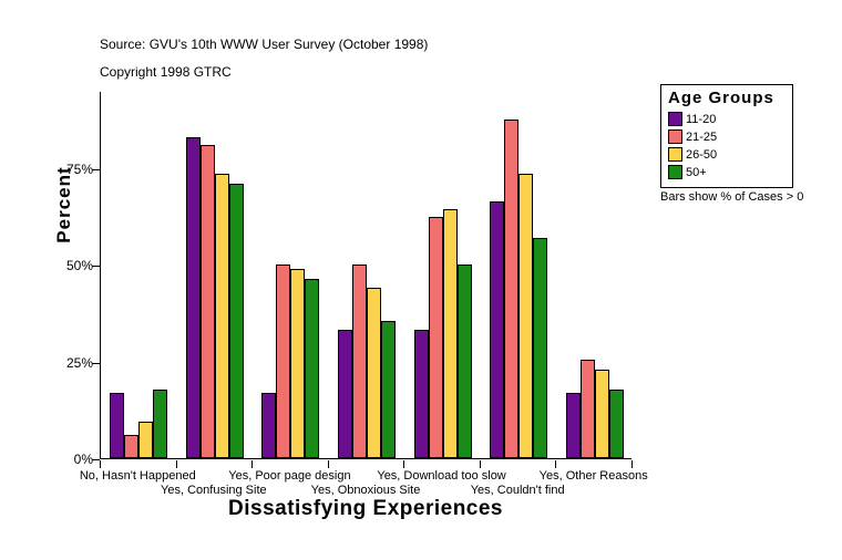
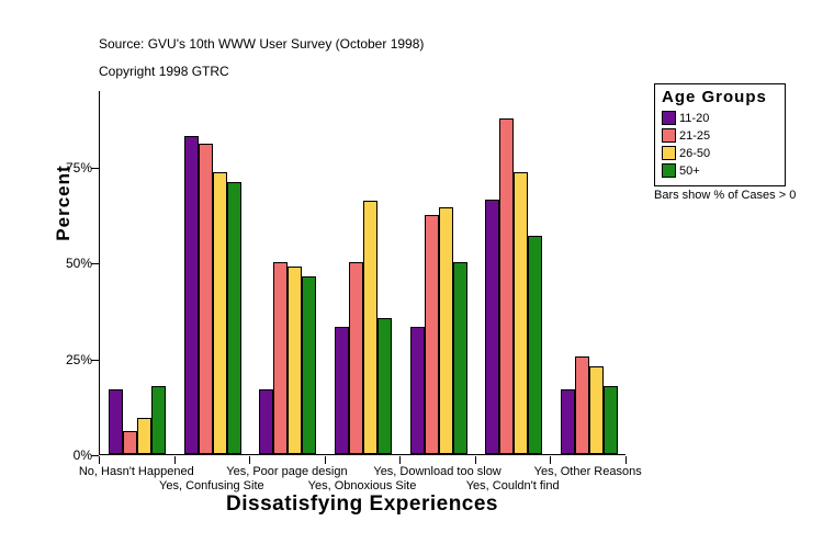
26-50/Yes, Obnoxious Site: 44% -> 66%
